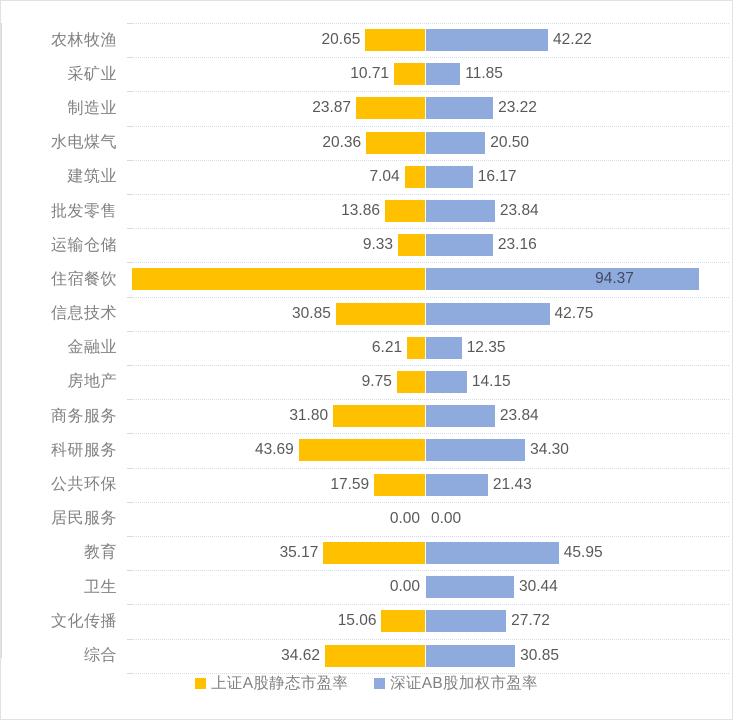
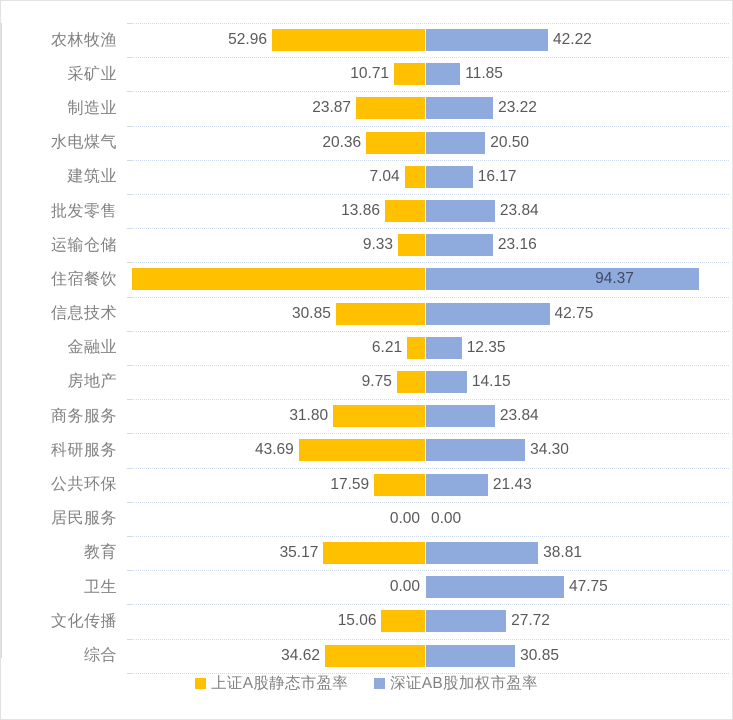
上证A股静态市盈率/农林牧渔: 20.65 -> 52.96
深证AB股加权市盈率/教育: 45.95 -> 38.81
深证AB股加权市盈率/卫生: 30.44 -> 47.75
